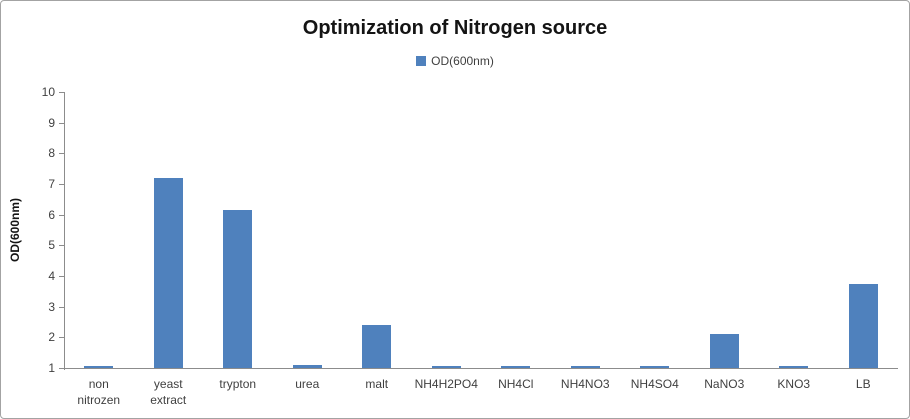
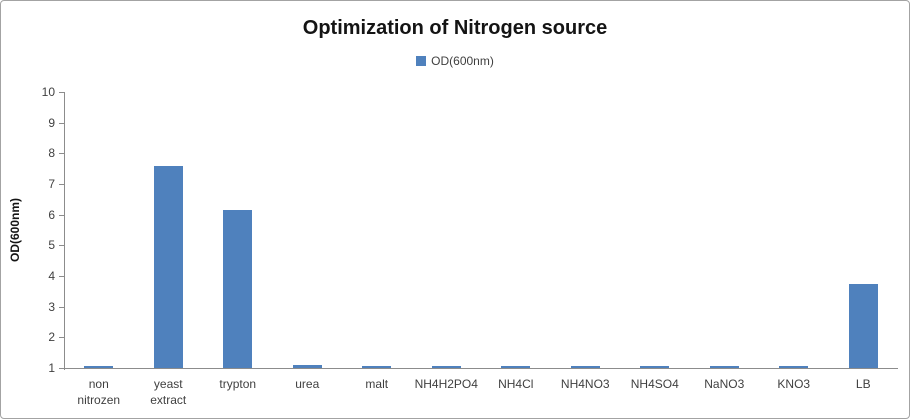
yeast extract: 7.2 -> 7.6
malt: 2.4 -> 1.0
NaNO3: 2.1 -> 1.0
